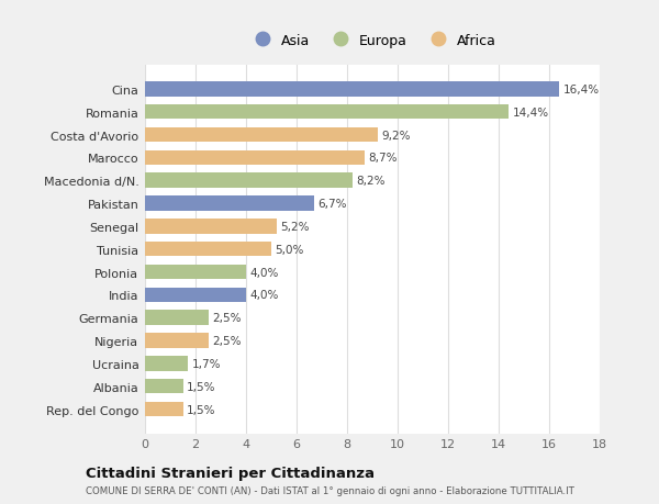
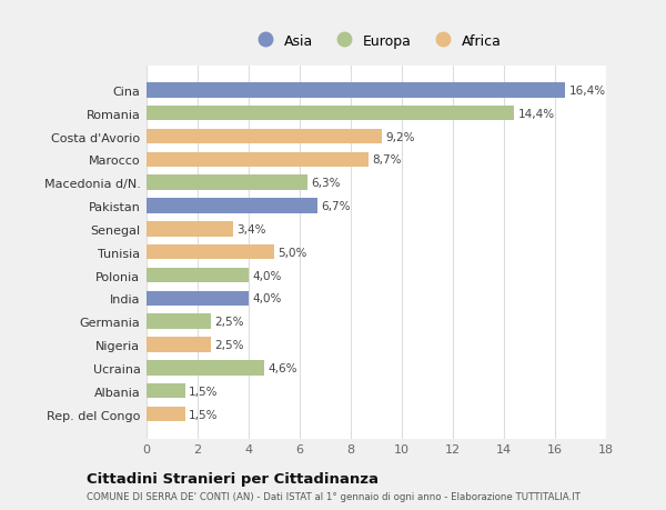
Macedonia d/N.: 8,2% -> 6,3%
Senegal: 5,2% -> 3,4%
Ucraina: 1,7% -> 4,6%
